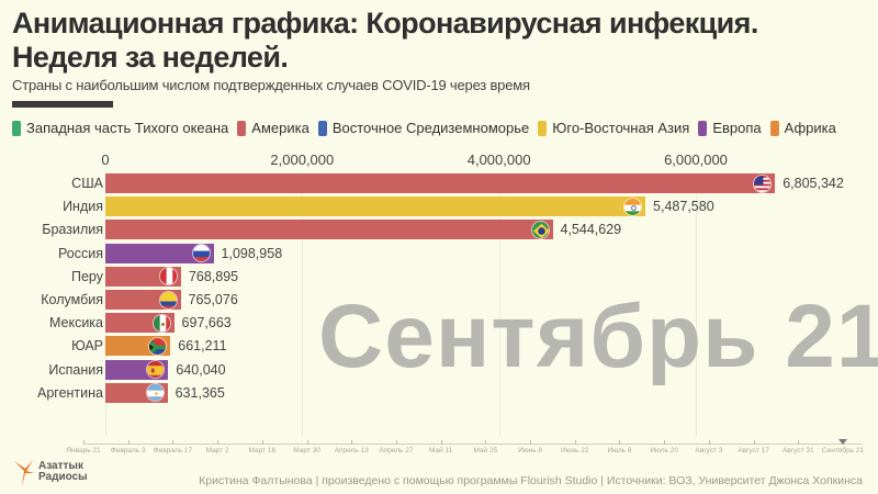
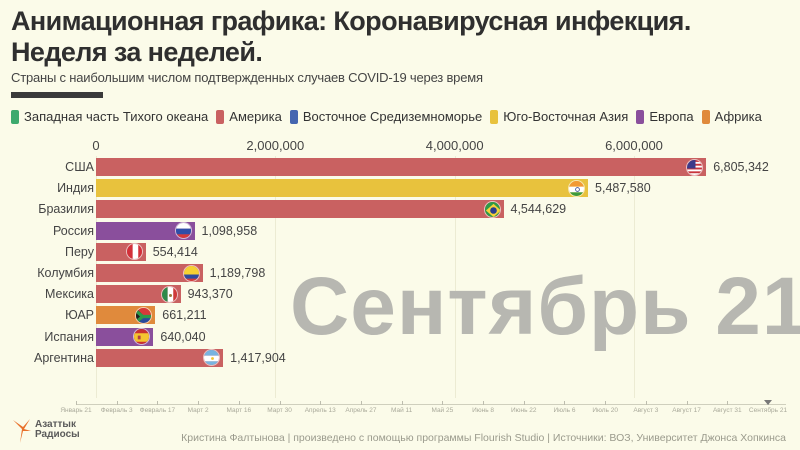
Перу: 768,895 -> 554,414
Колумбия: 765,076 -> 1,189,798
Мексика: 697,663 -> 943,370
Аргентина: 631,365 -> 1,417,904
